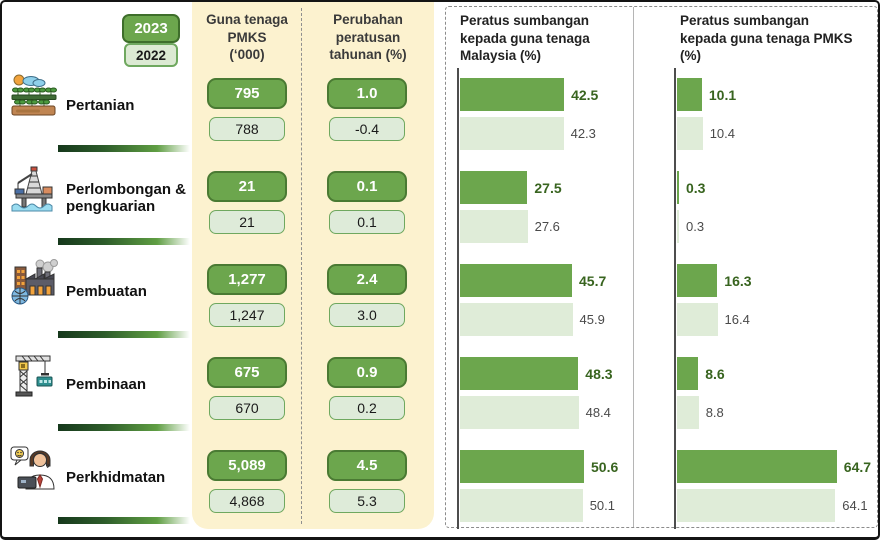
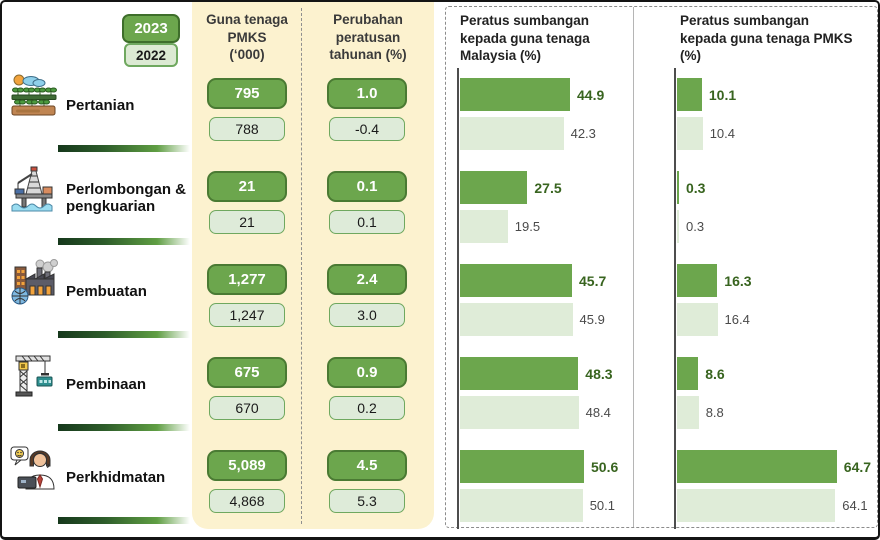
Peratus sumbangan kepada guna tenaga Malaysia (%)/2023/Pertanian: 42.5 -> 44.9
Peratus sumbangan kepada guna tenaga Malaysia (%)/2022/Perlombongan & pengkuarian: 27.6 -> 19.5
